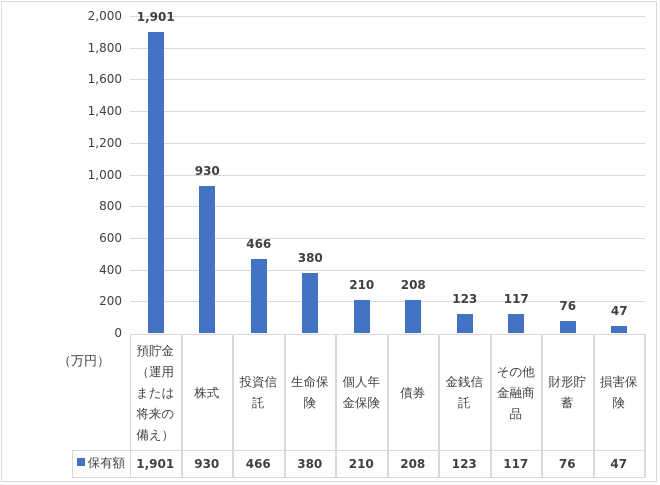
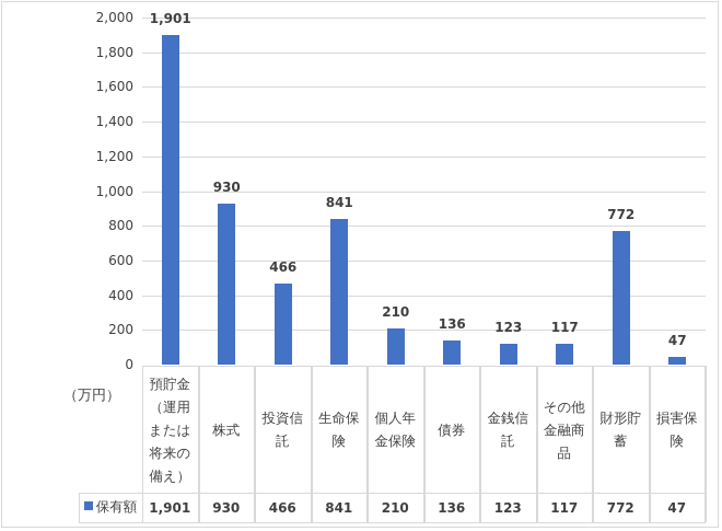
生命保険: 380 -> 841
債券: 208 -> 136
財形貯蓄: 76 -> 772
